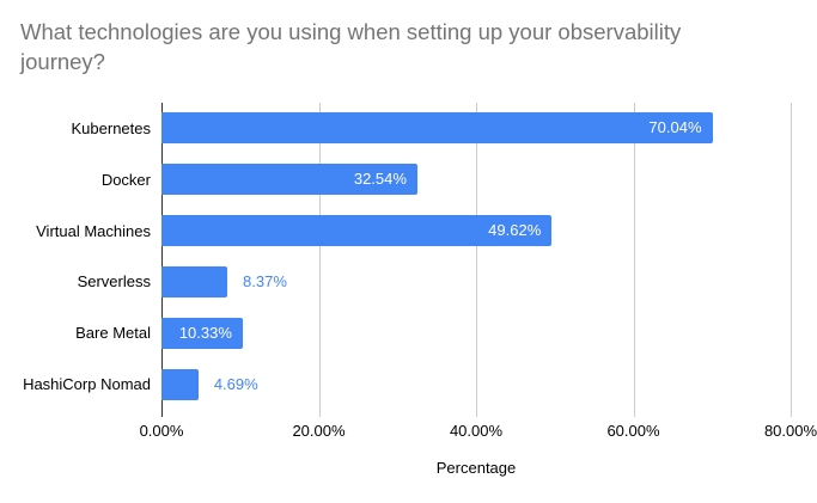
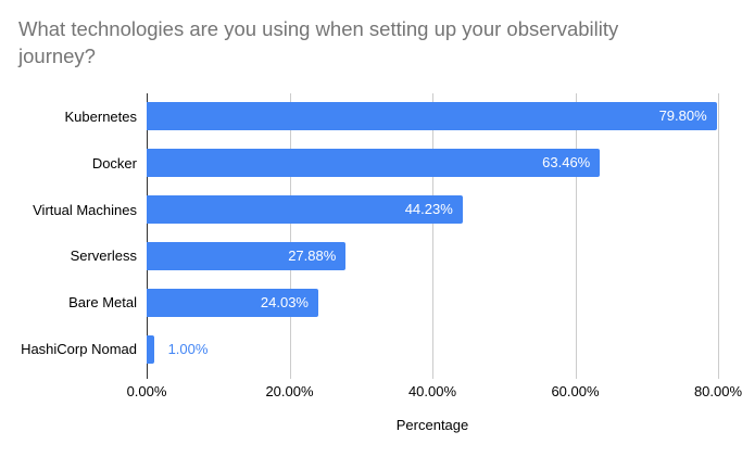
Kubernetes: 70.04% -> 79.80%
Docker: 32.54% -> 63.46%
Virtual Machines: 49.62% -> 44.23%
Serverless: 8.37% -> 27.88%
Bare Metal: 10.33% -> 24.03%
HashiCorp Nomad: 4.69% -> 1.00%
